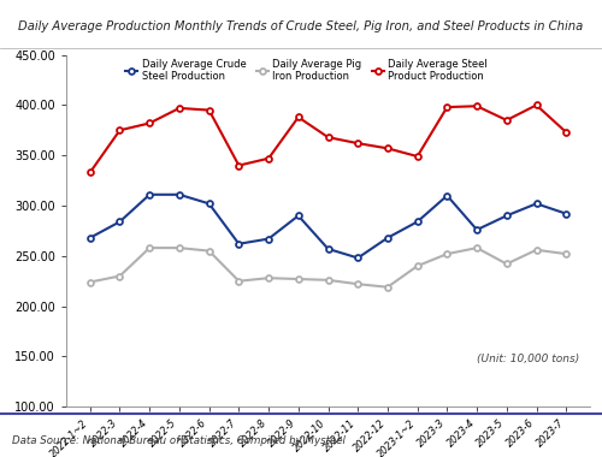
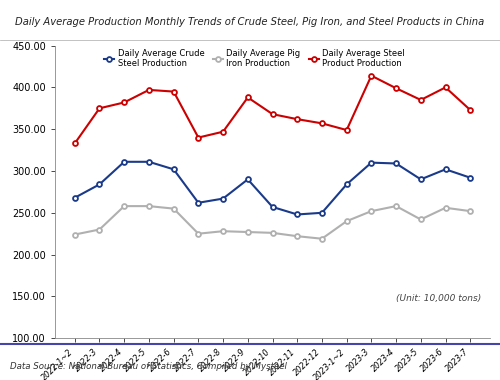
Daily Average Crude Steel Production/2022-12: 268 -> 250
Daily Average Steel Product Production/2023-3: 398 -> 414
Daily Average Crude Steel Production/2023-4: 276 -> 309
